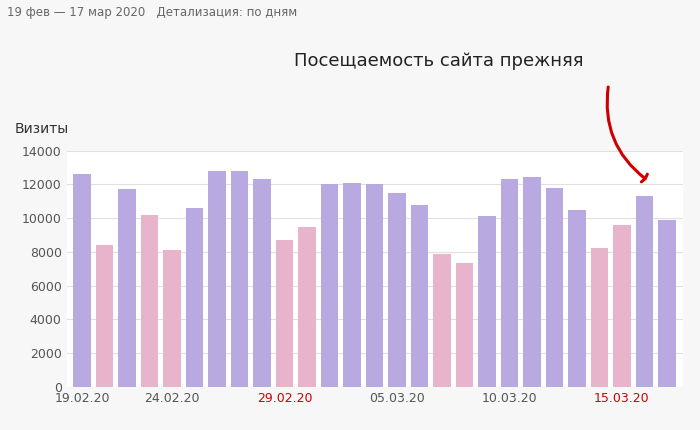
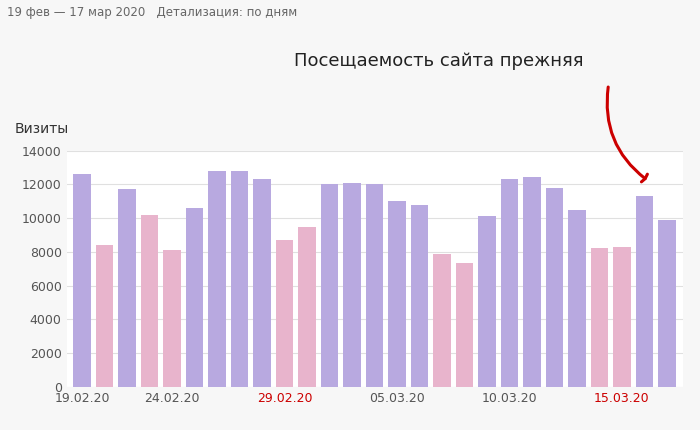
05.03.20: 11500 -> 11000
15.03.20: 9600 -> 8300
